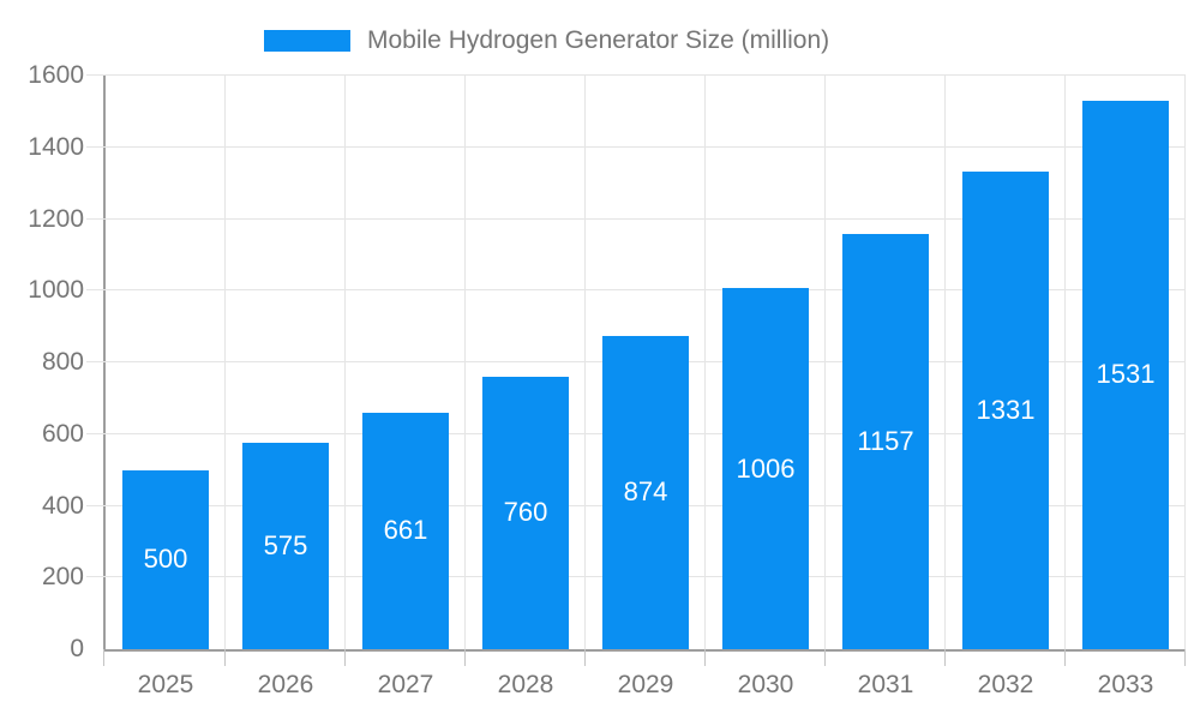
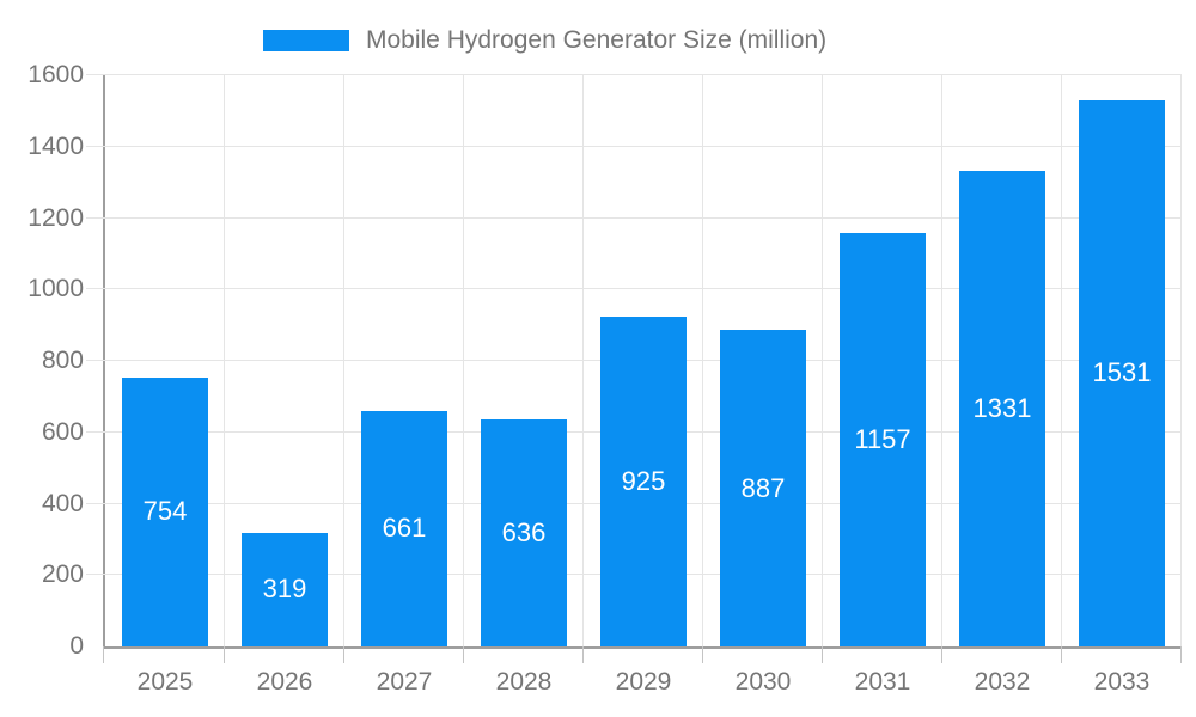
2025: 500 -> 754
2026: 575 -> 319
2028: 760 -> 636
2029: 874 -> 925
2030: 1006 -> 887
